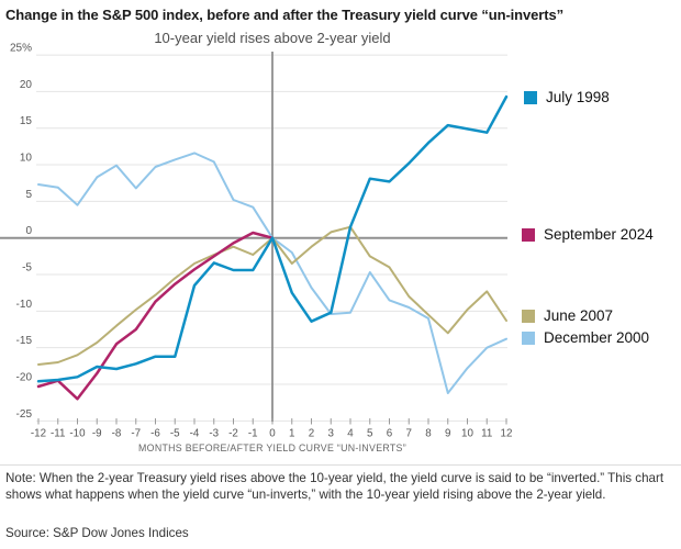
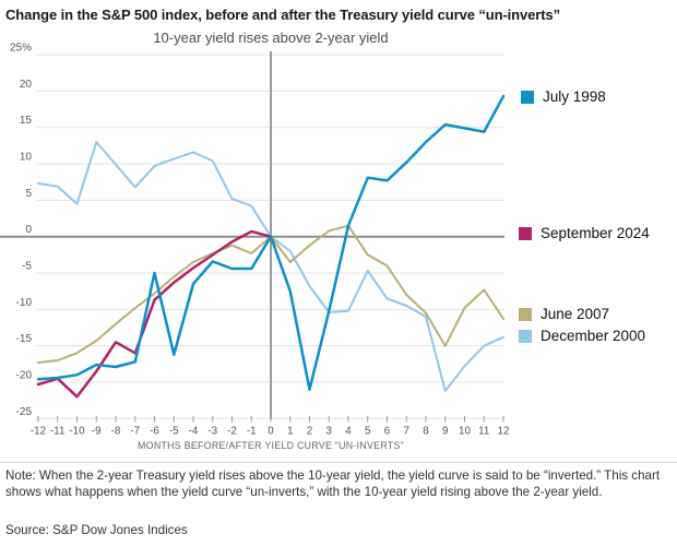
December 2000/-9: 8% -> 13%
September 2024/-7: -12% -> -16%
July 1998/-6: -16% -> -5%
July 1998/2: -11% -> -21%
June 2007/9: -13% -> -15%
